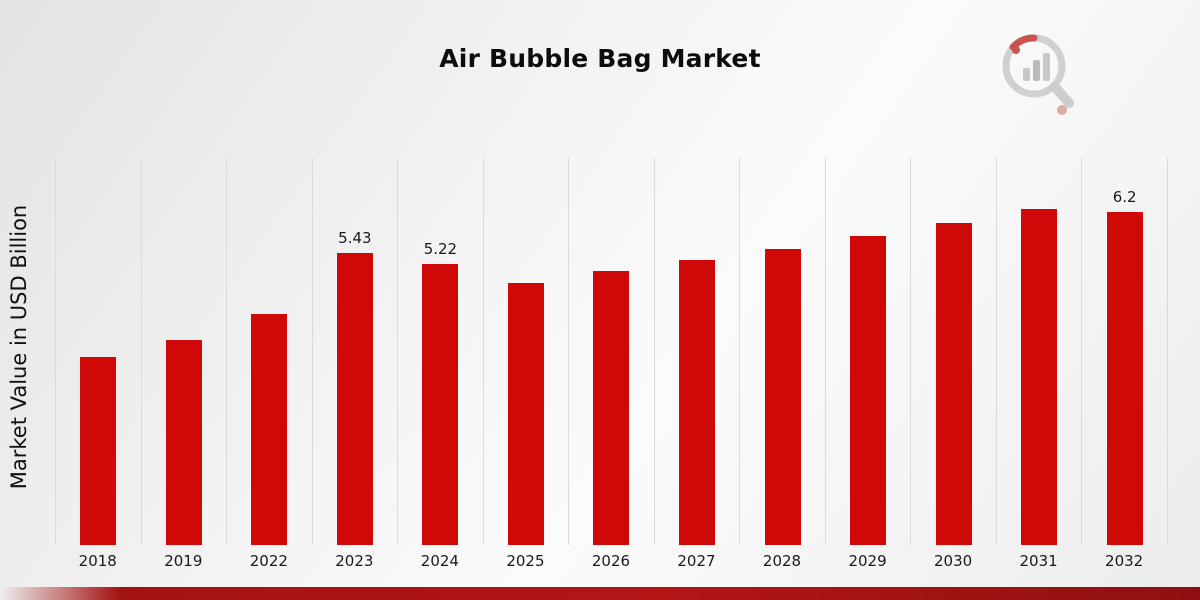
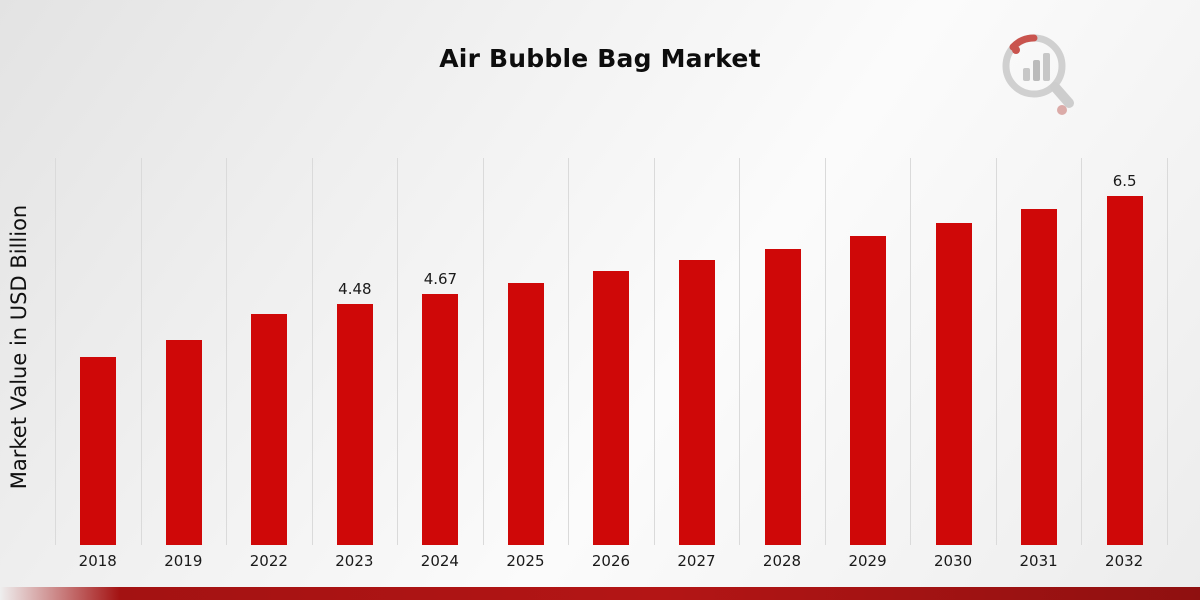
2023: 5.43 -> 4.48
2024: 5.22 -> 4.67
2032: 6.2 -> 6.5
